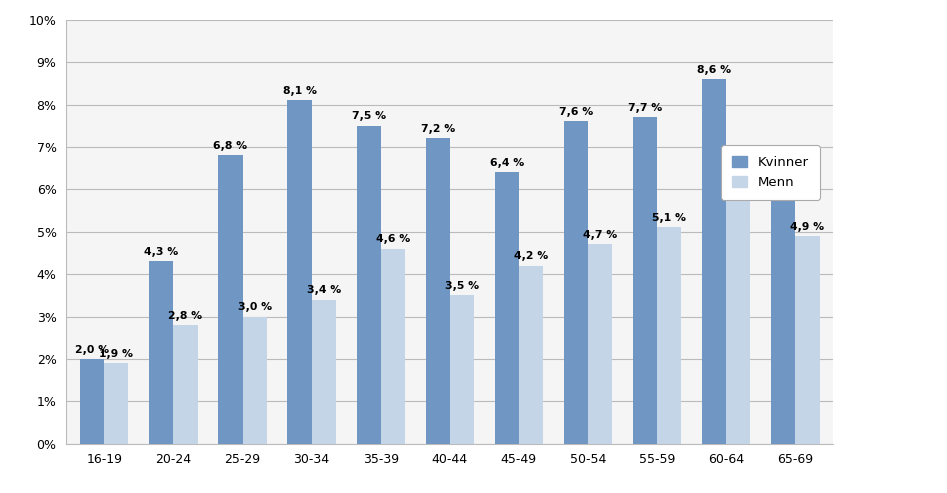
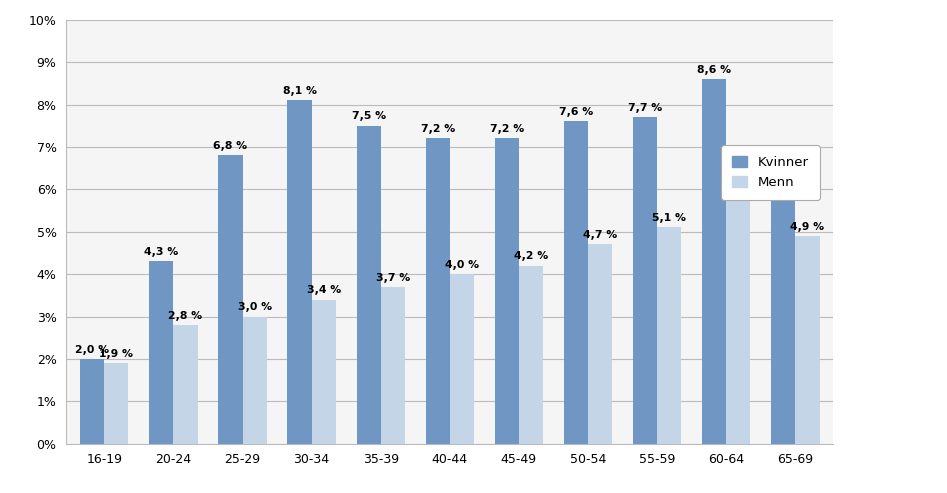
Menn/35-39: 4,6 -> 3,7
Menn/40-44: 3,5 -> 4,0
Kvinner/45-49: 6,4 -> 7,2
